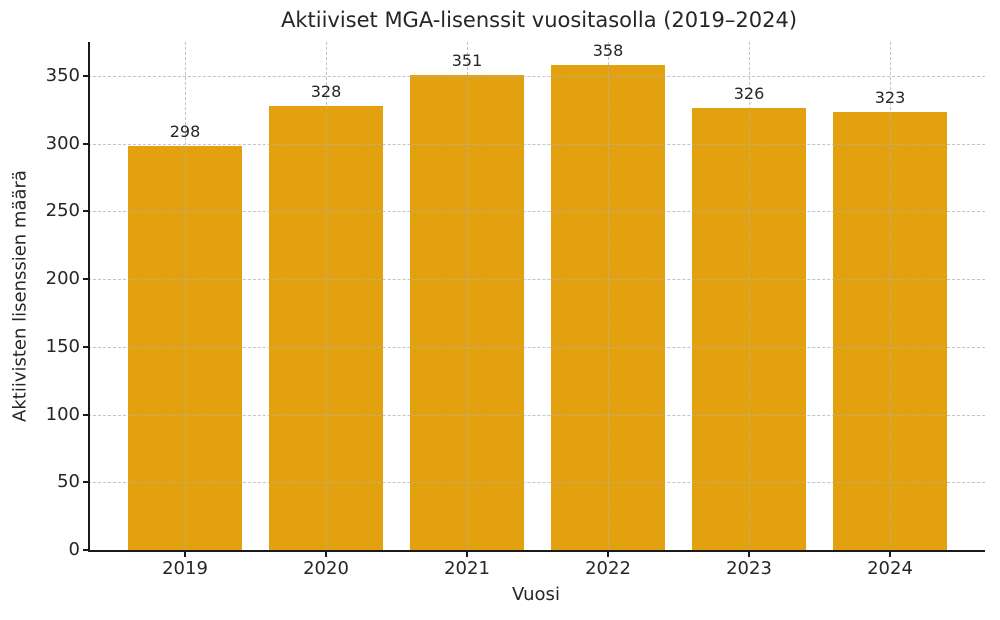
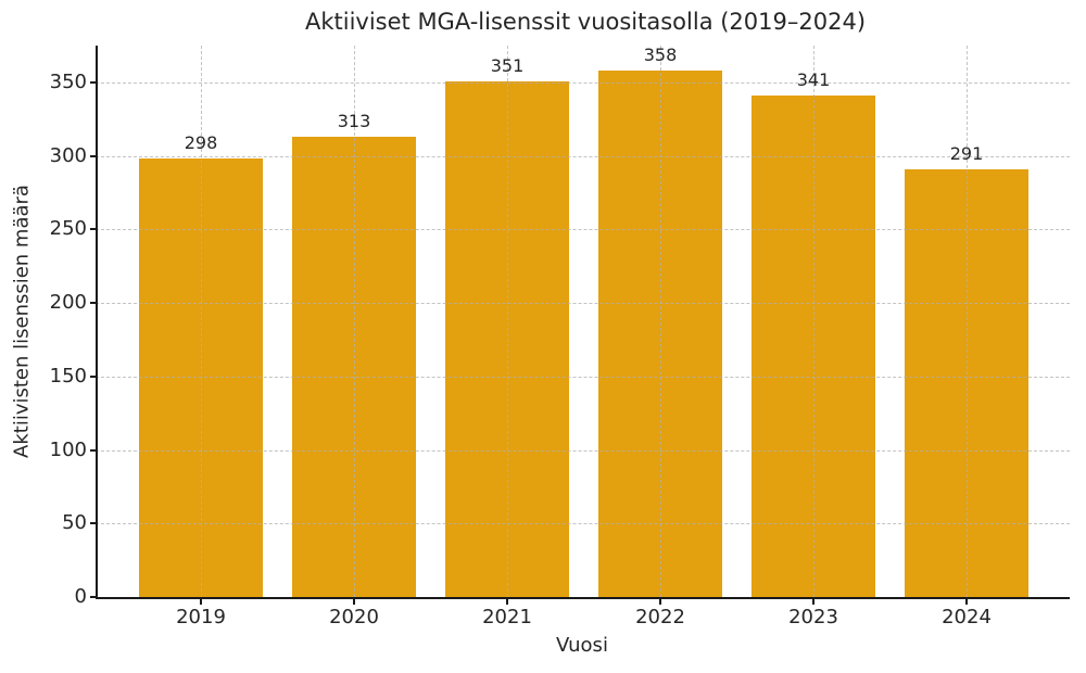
2020: 328 -> 313
2023: 326 -> 341
2024: 323 -> 291
